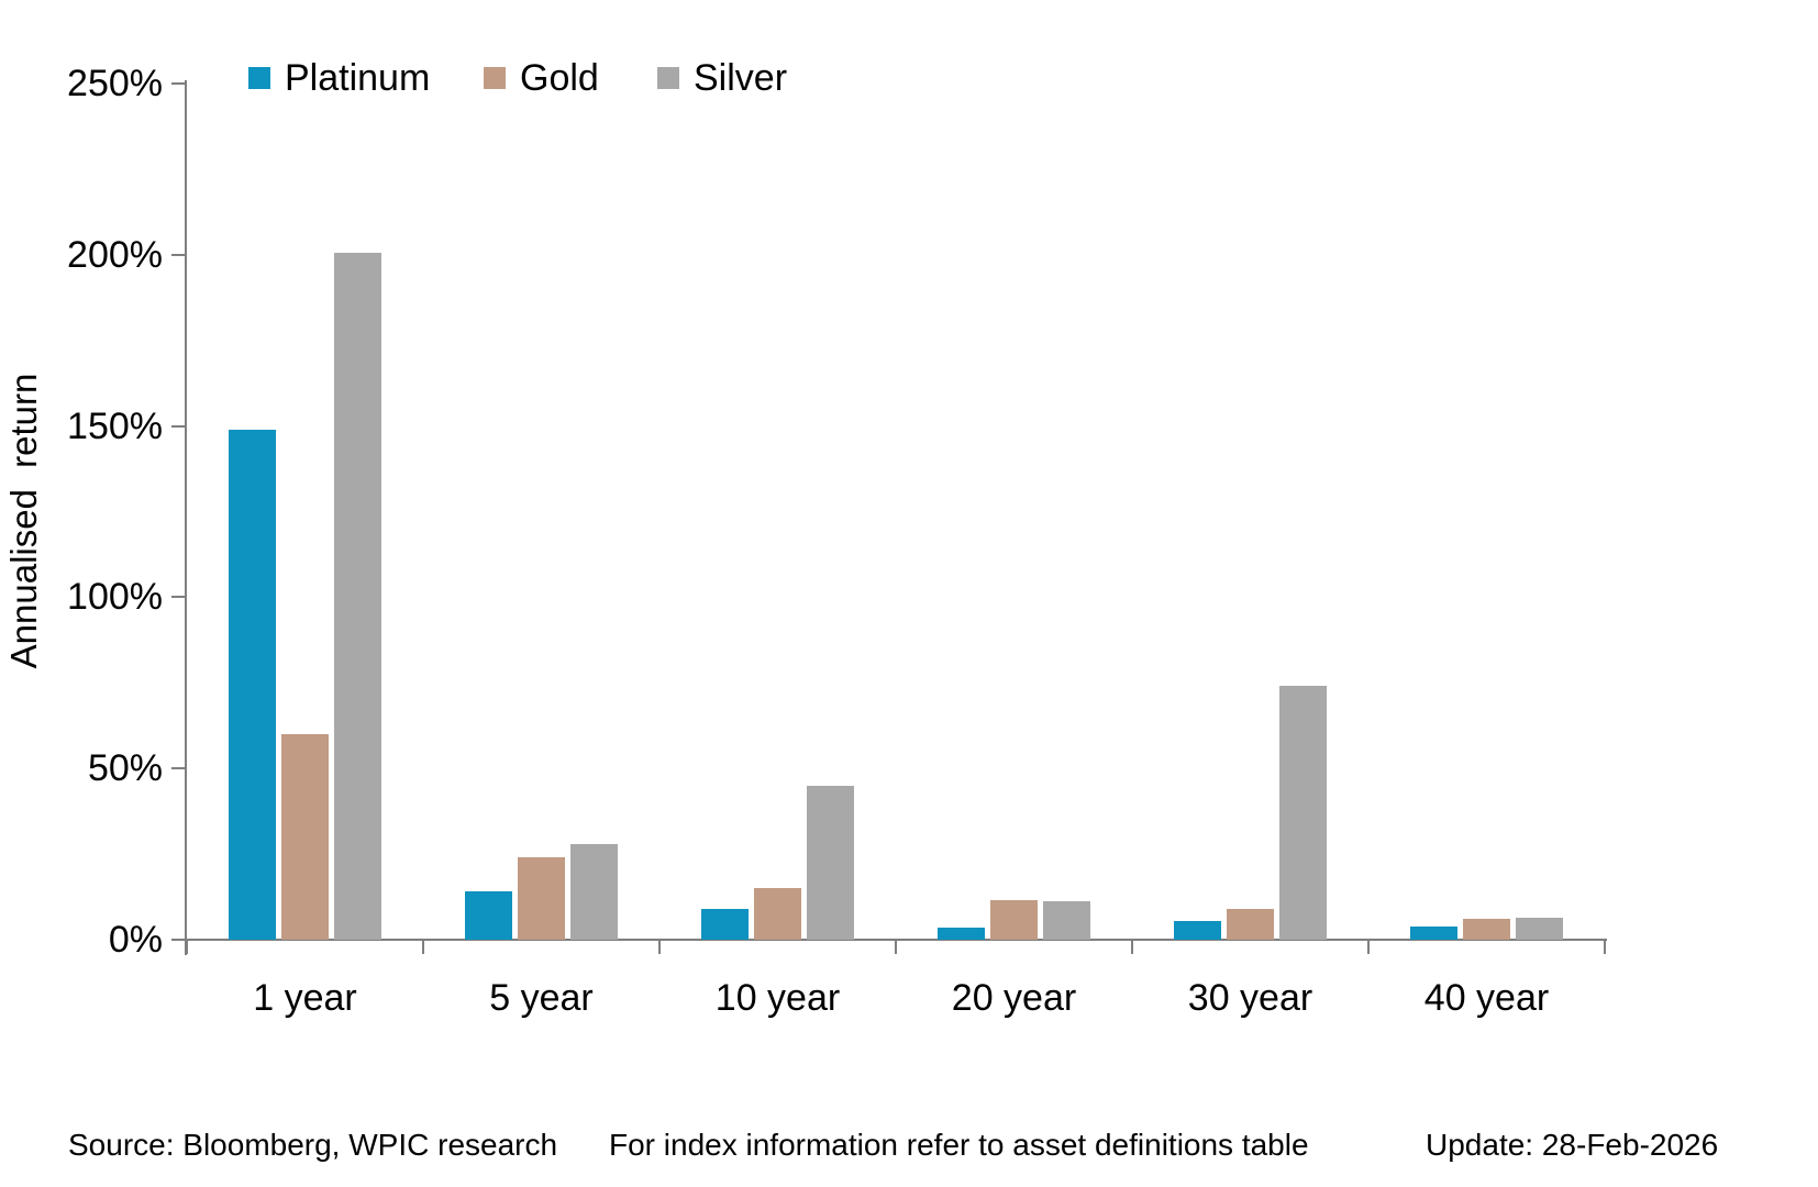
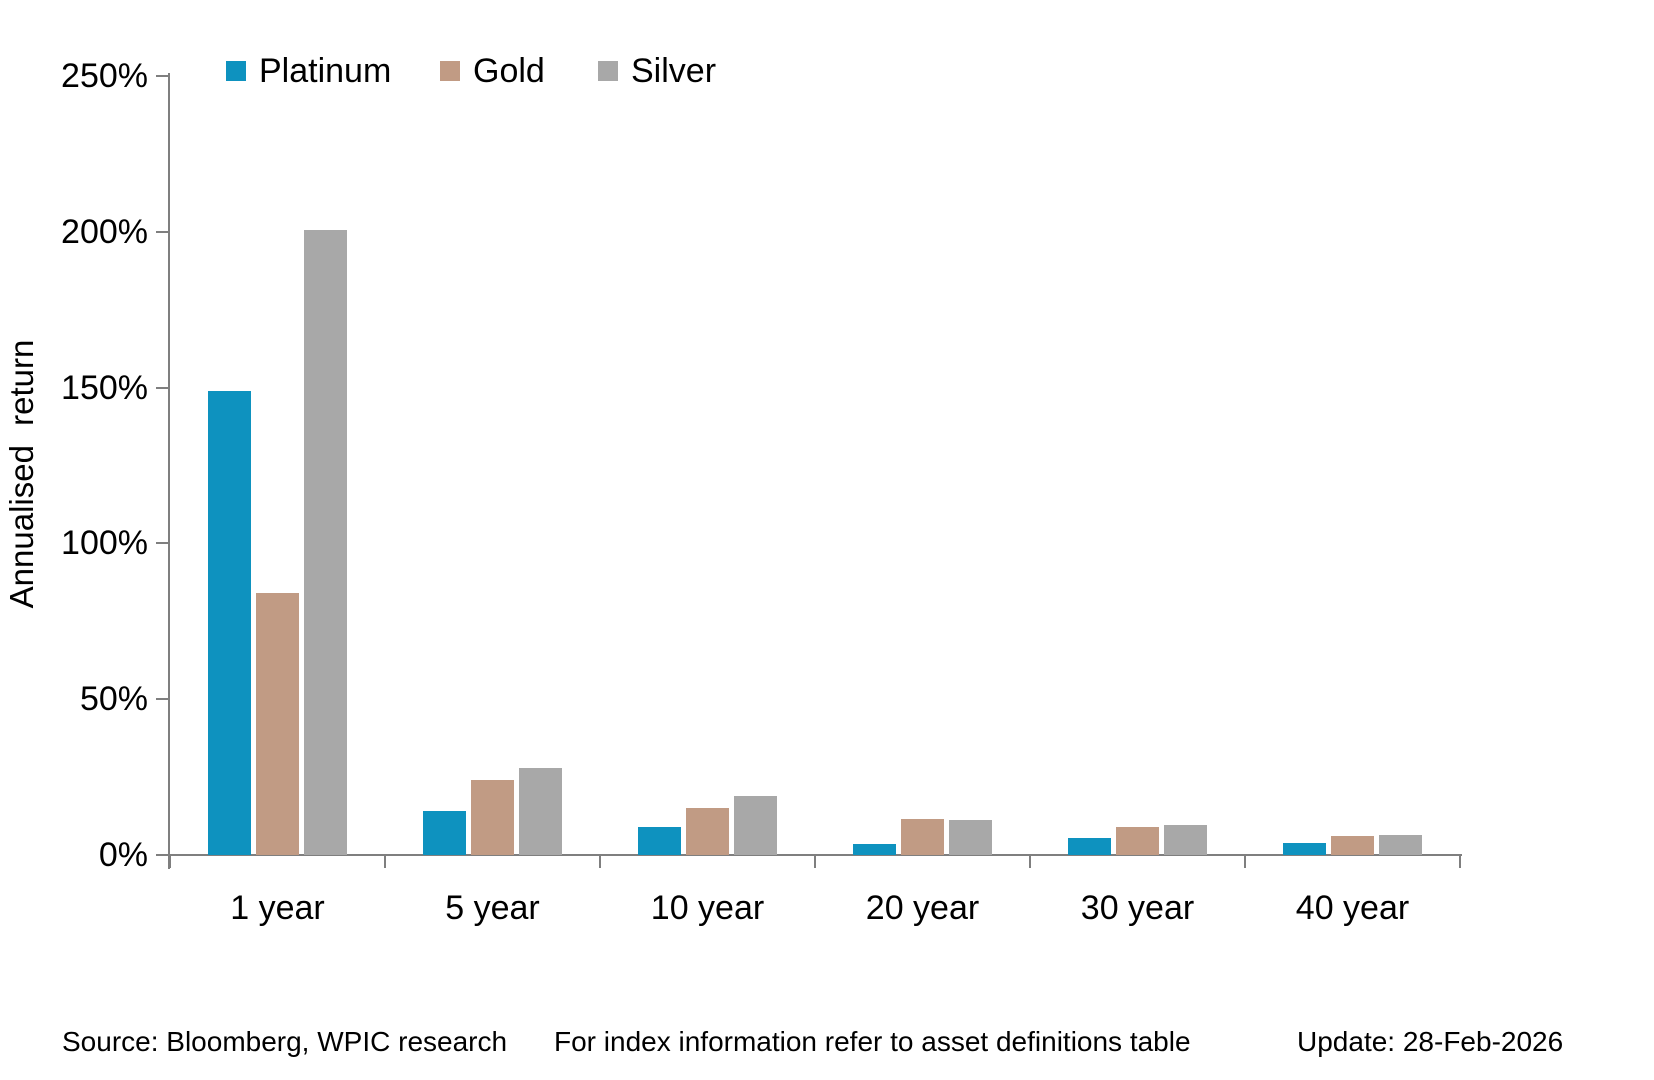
Gold/1 year: 60% -> 84%
Silver/10 year: 45% -> 19%
Silver/30 year: 74% -> 10%
